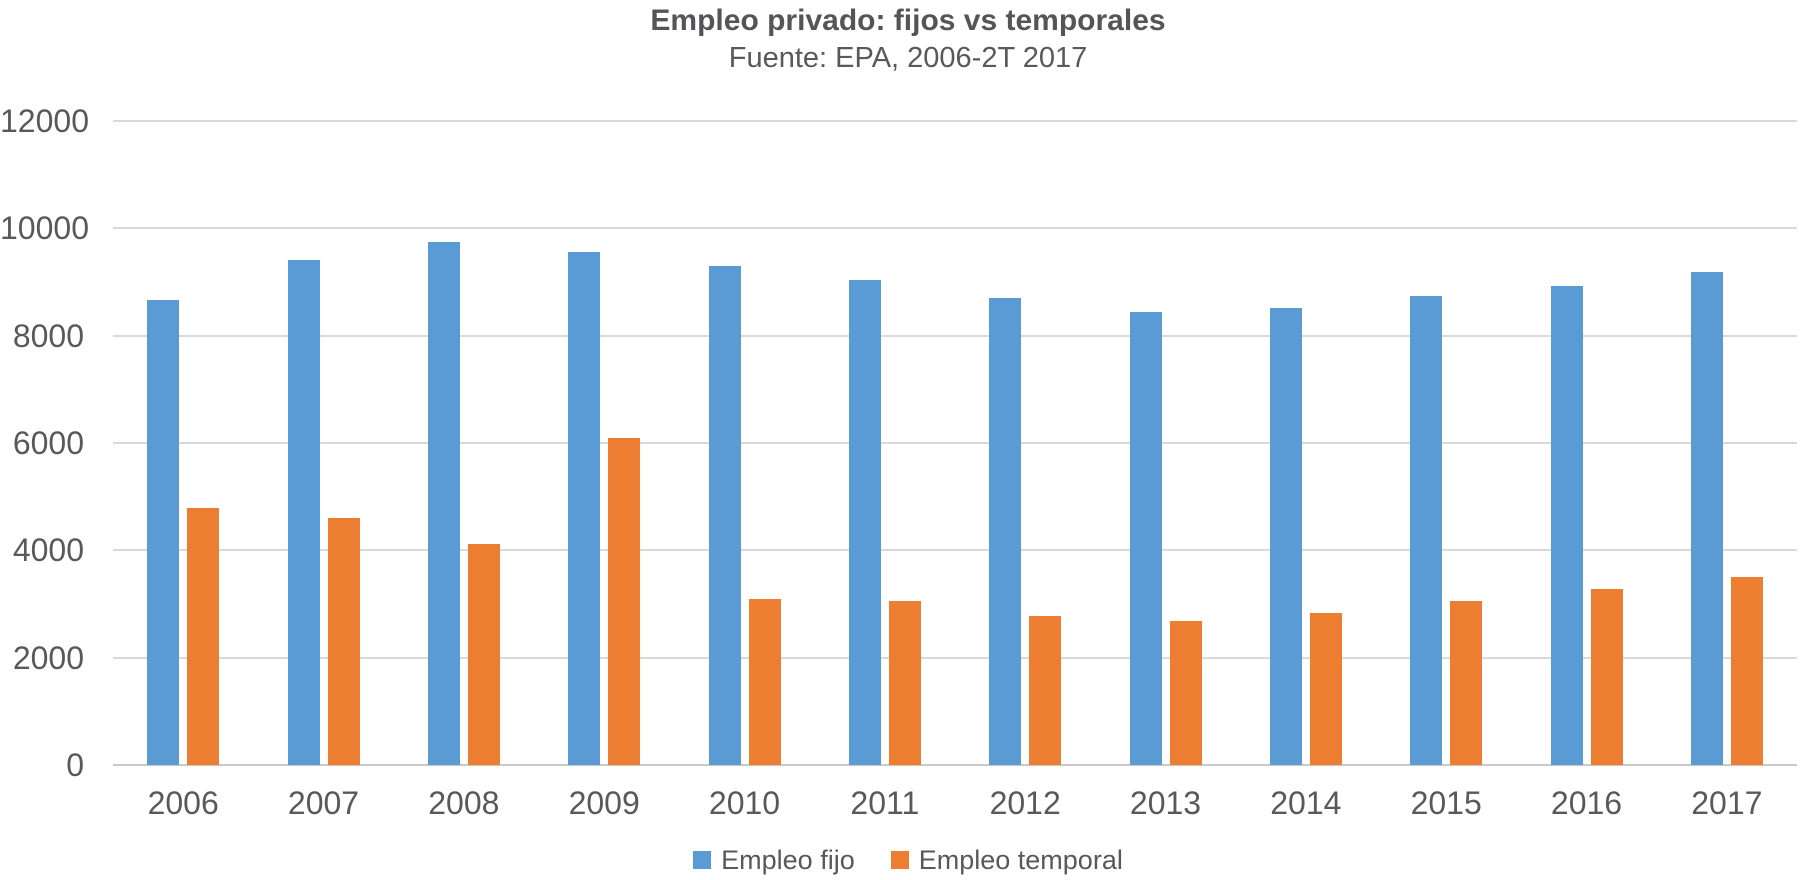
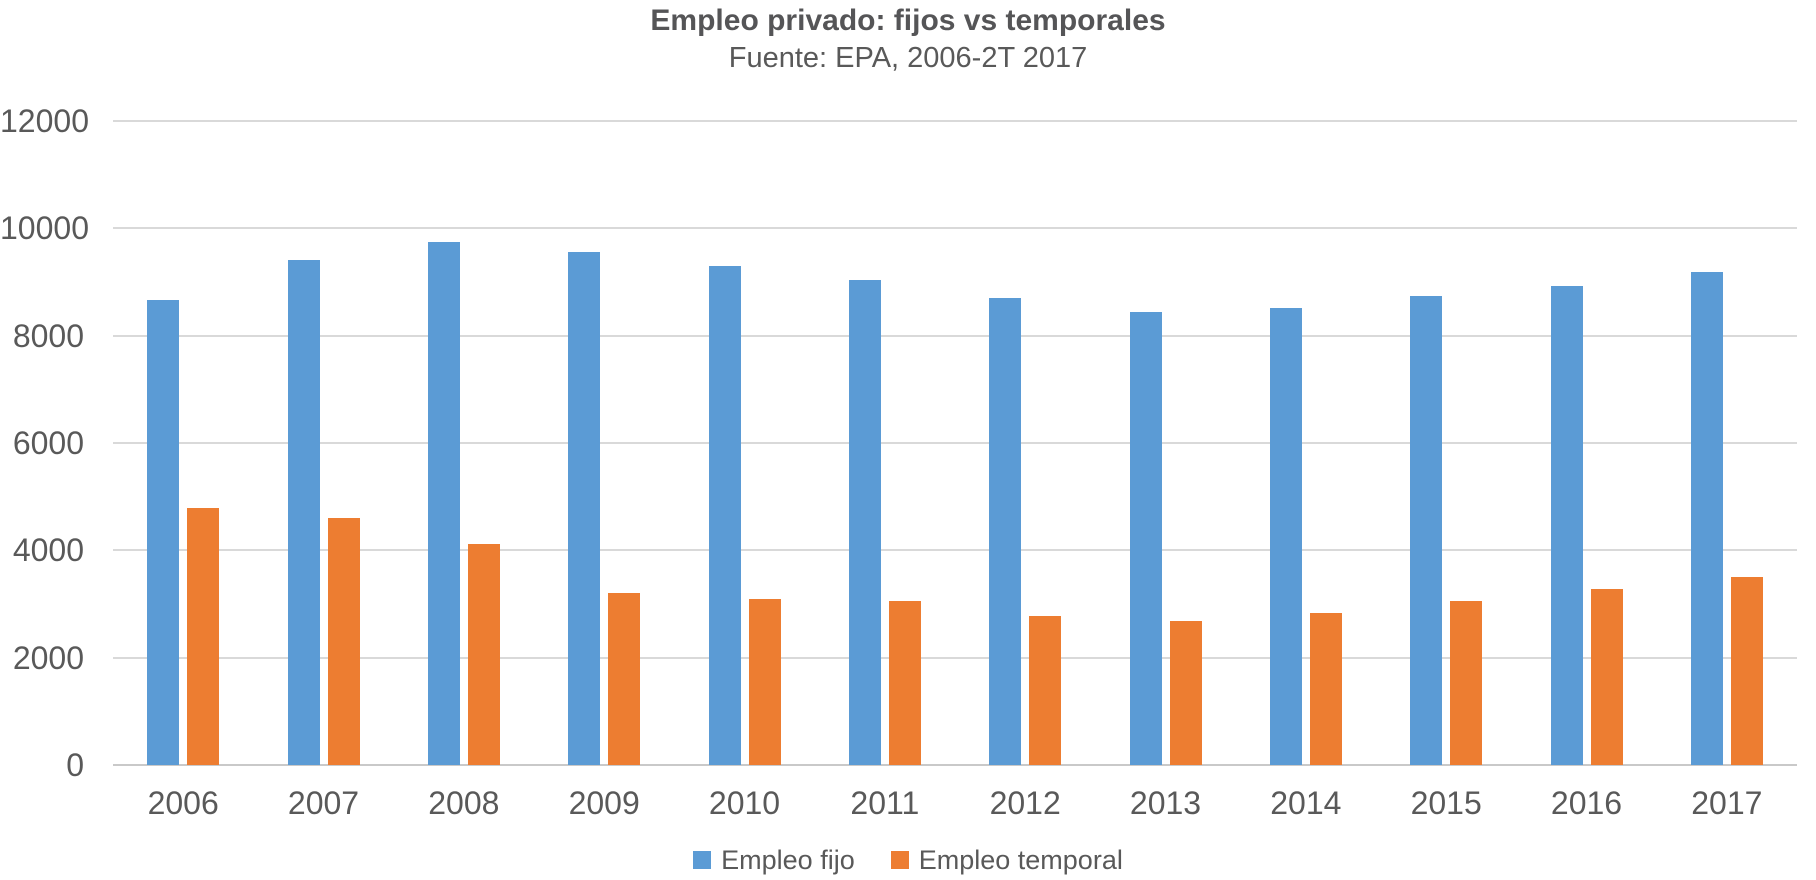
Empleo temporal/2009: 6100 -> 3200
